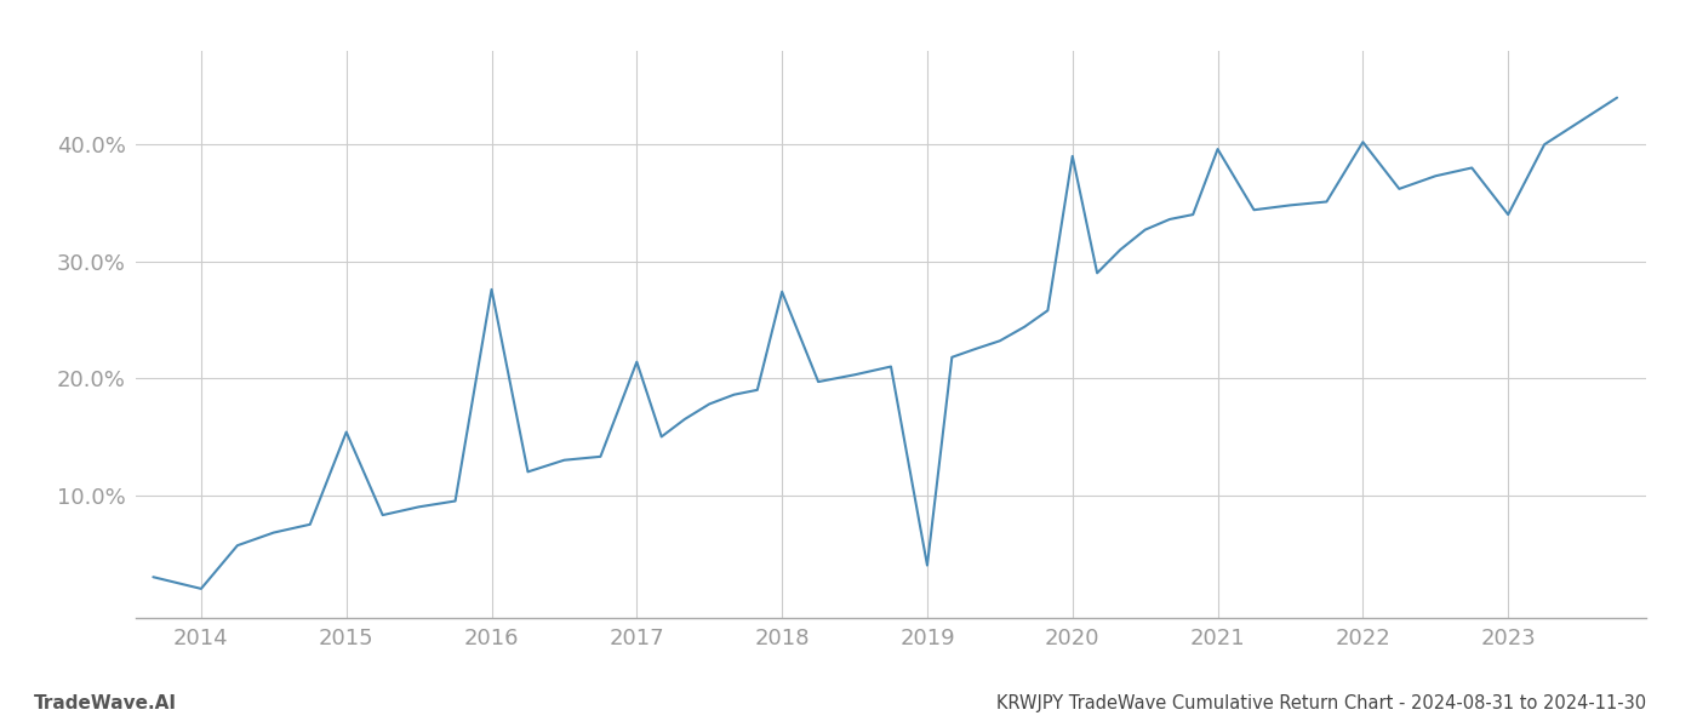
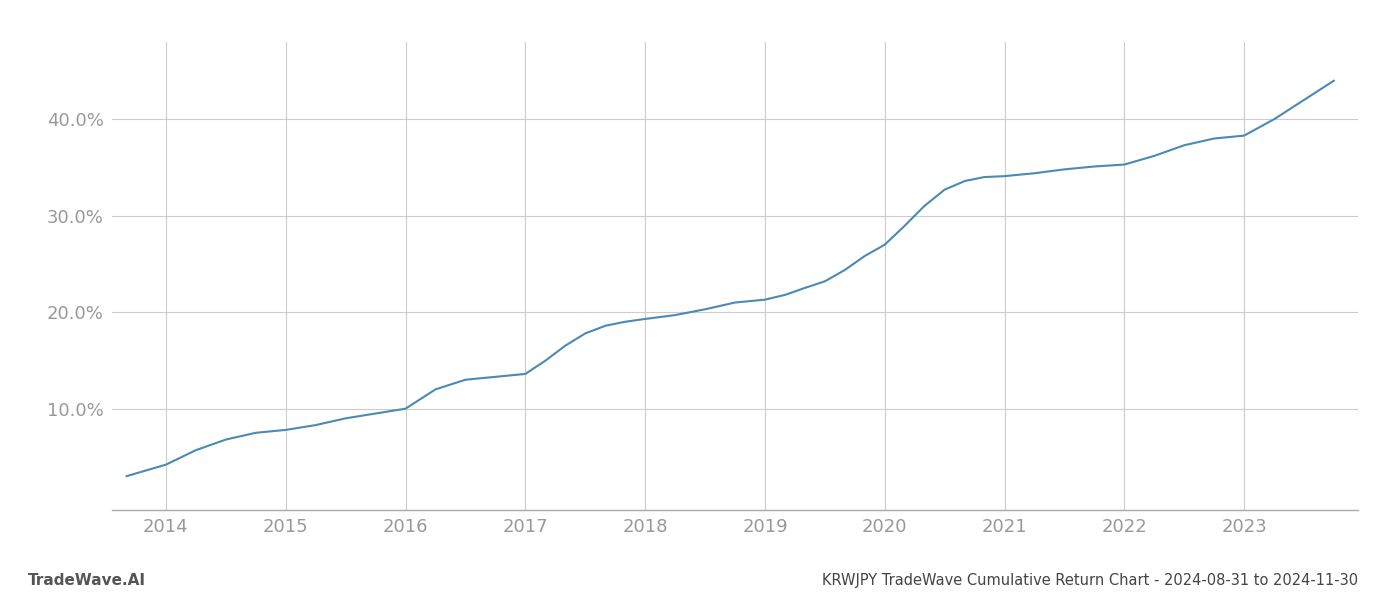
2014: 2.0% -> 4.2%
2015: 15.4% -> 7.8%
2016: 27.6% -> 10.0%
2017: 21.4% -> 13.6%
2018: 27.4% -> 19.3%
2019: 4.0% -> 21.3%
2020: 39.0% -> 27.0%
2021: 39.6% -> 34.1%
2022: 40.2% -> 35.3%
2023: 34.0% -> 38.3%
